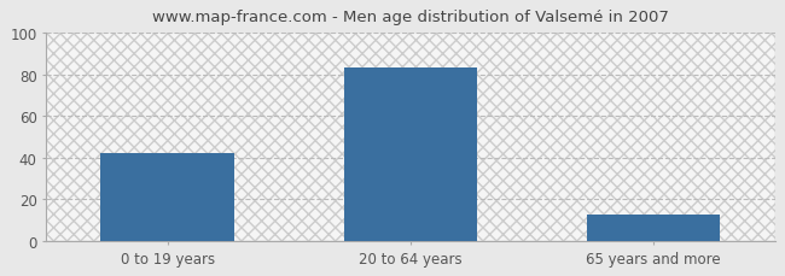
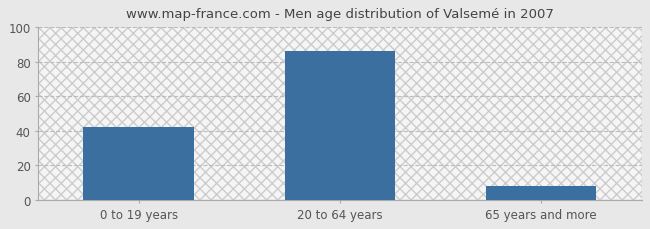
20 to 64 years: 83 -> 86
65 years and more: 13 -> 8
